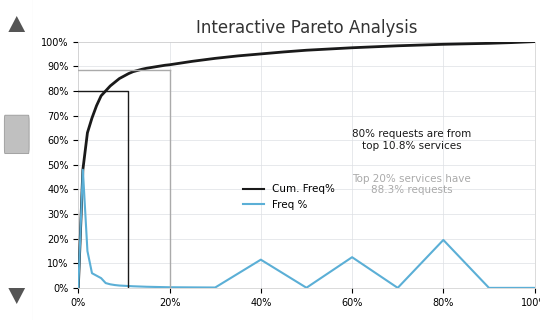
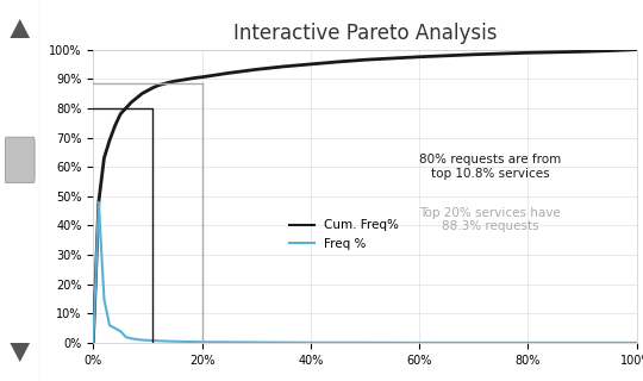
Freq %/40%: 11.5% -> 0.1%
Freq %/60%: 12.5% -> 0.1%
Freq %/80%: 19.5% -> 0.1%
